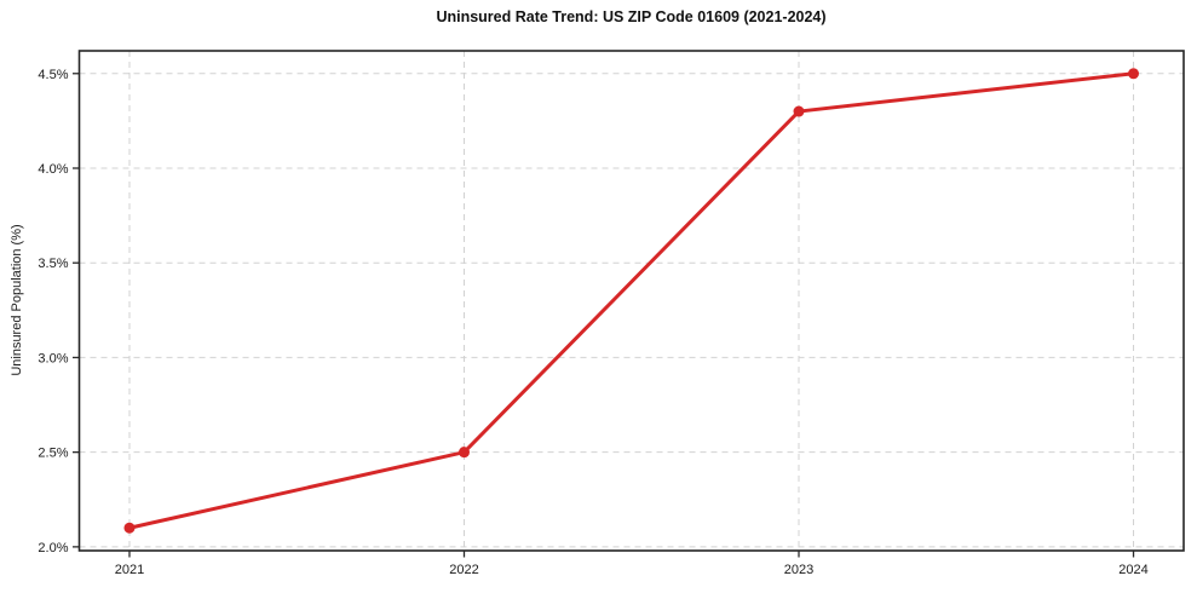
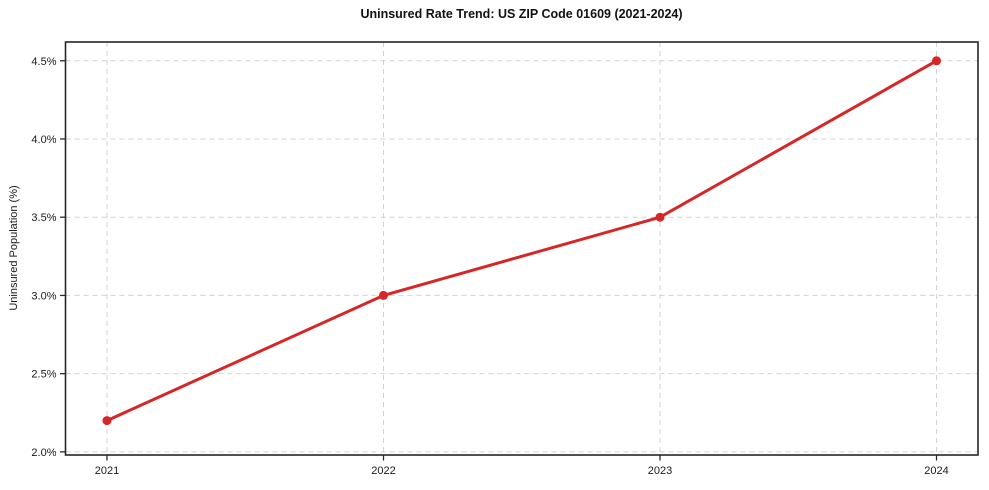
2021: 2.1% -> 2.2%
2022: 2.5% -> 3.0%
2023: 4.3% -> 3.5%
